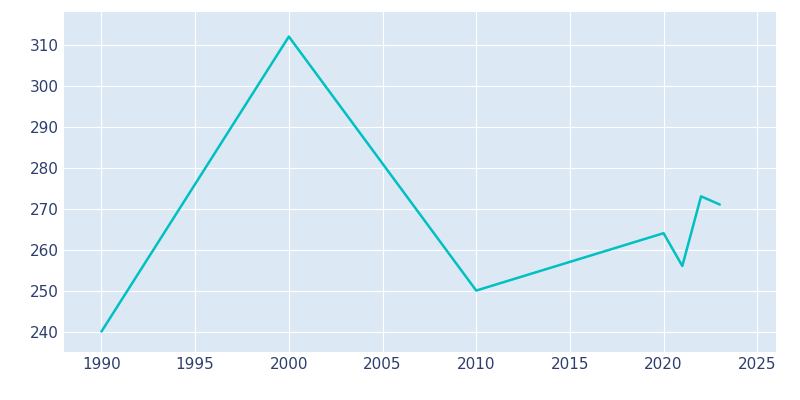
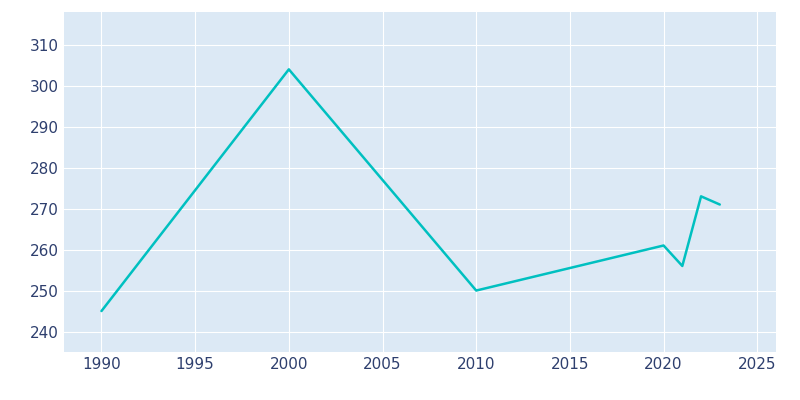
1990: 240 -> 245
2000: 312 -> 304
2020: 264 -> 261
